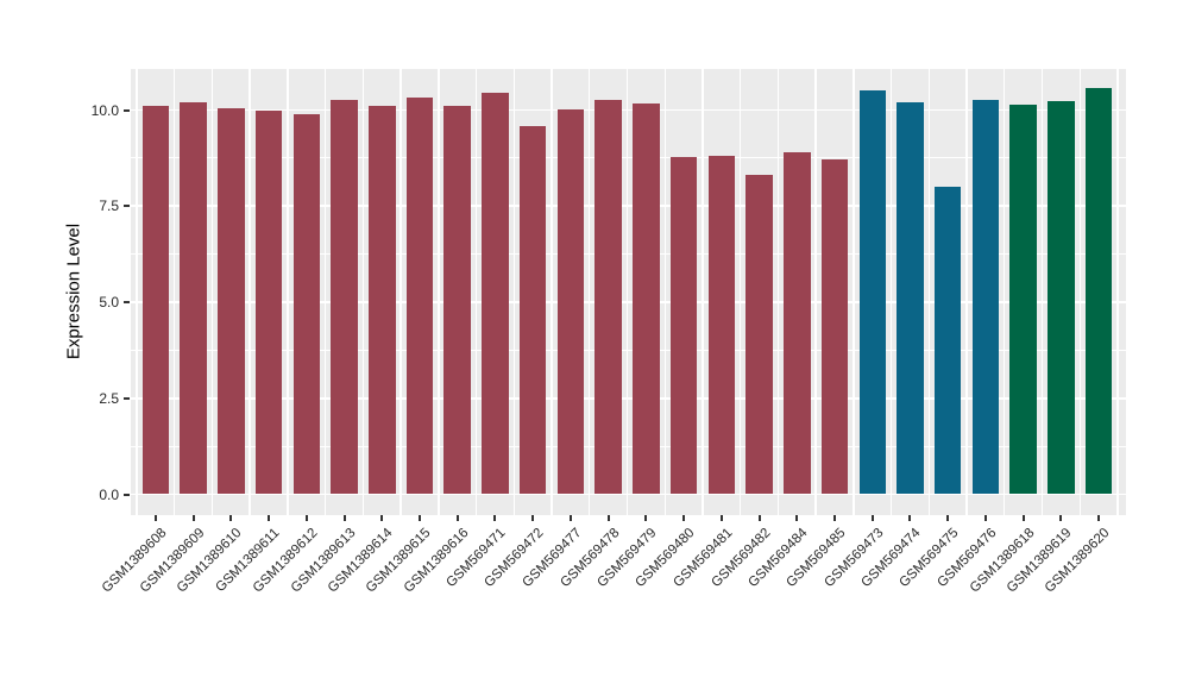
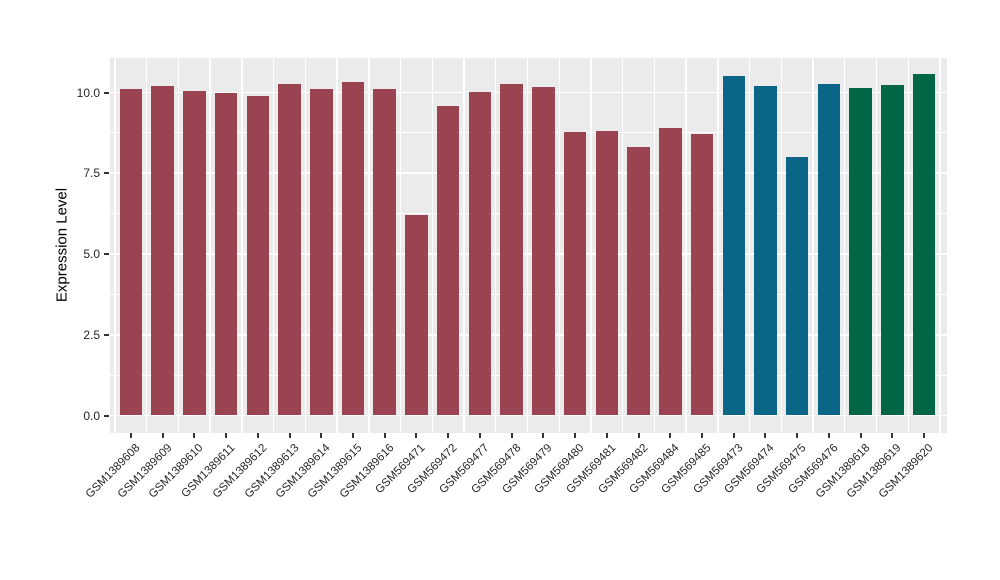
GSM569471: 10.4 -> 6.2
